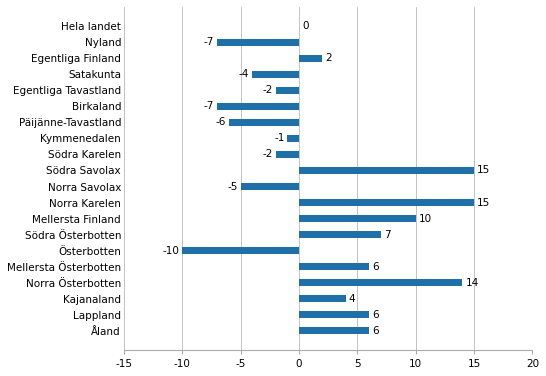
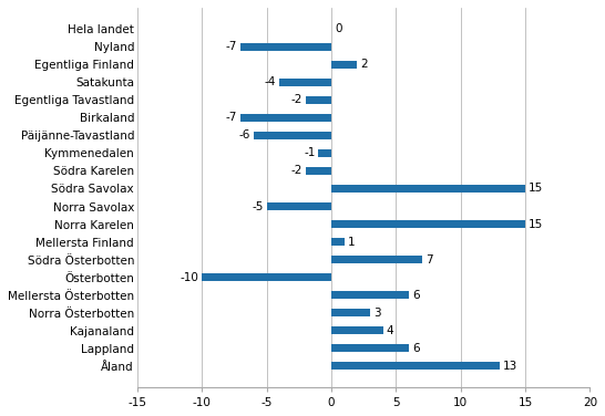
Mellersta Finland: 10 -> 1
Norra Österbotten: 14 -> 3
Åland: 6 -> 13
